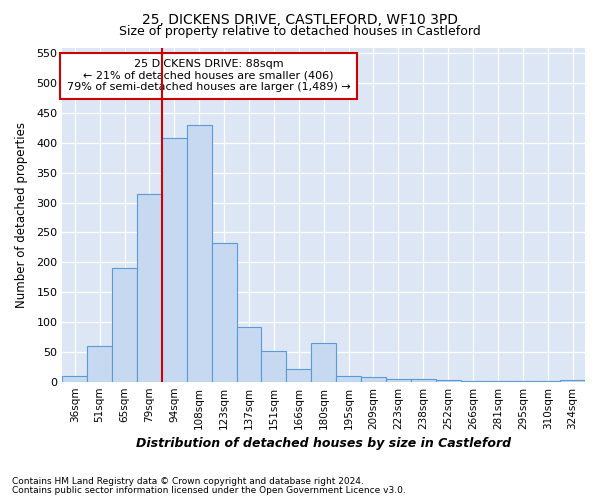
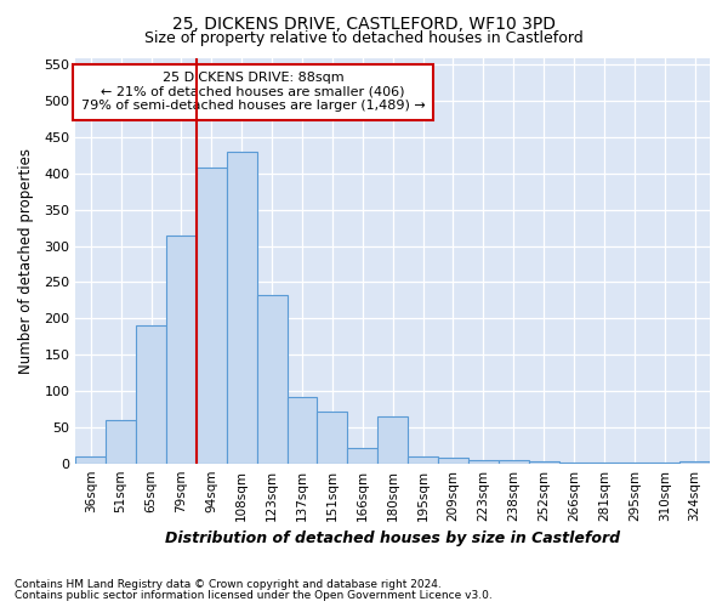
151sqm: 52 -> 72
